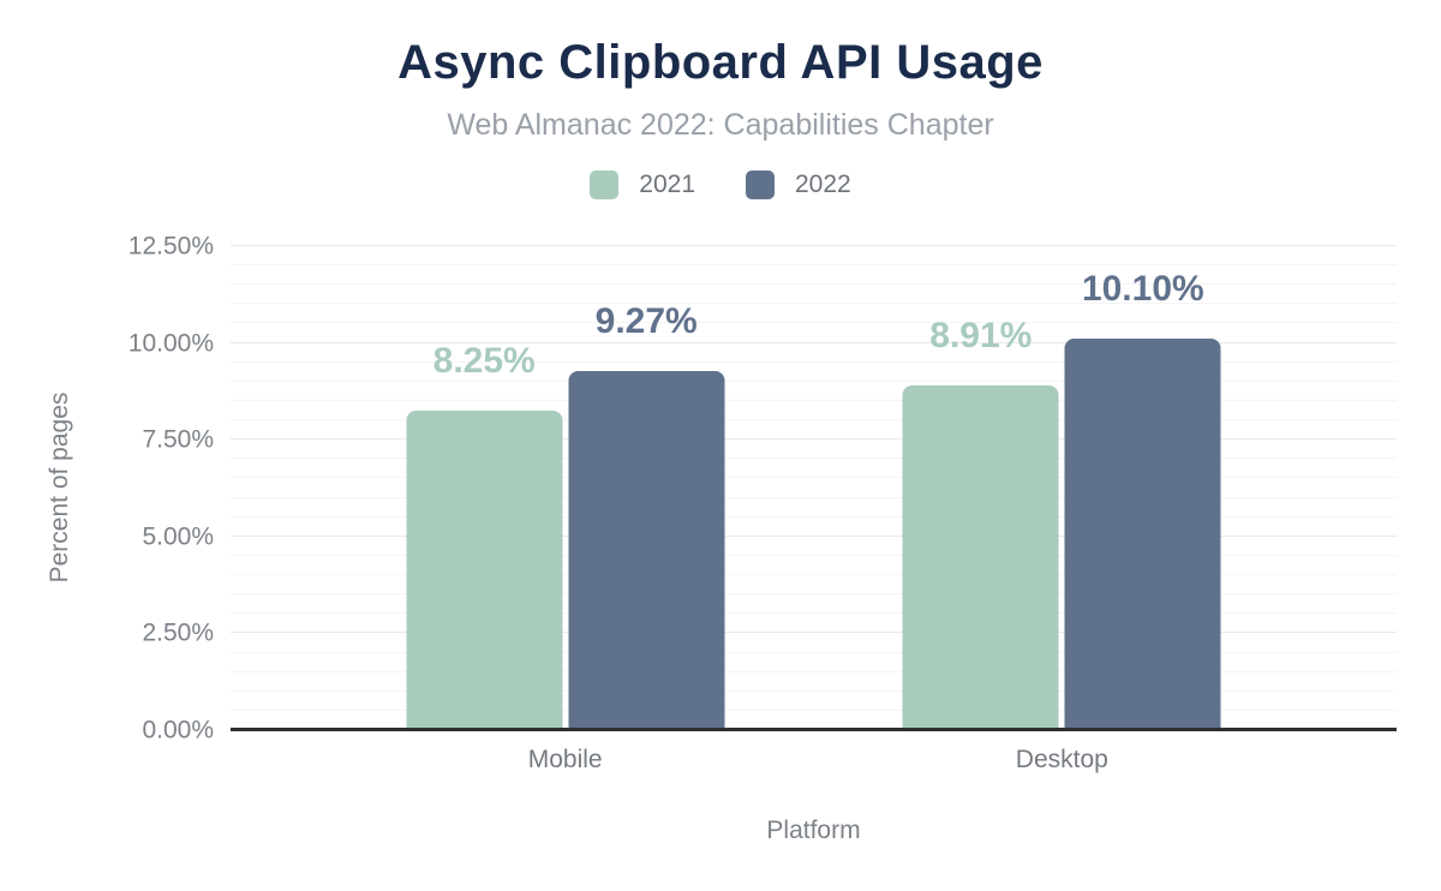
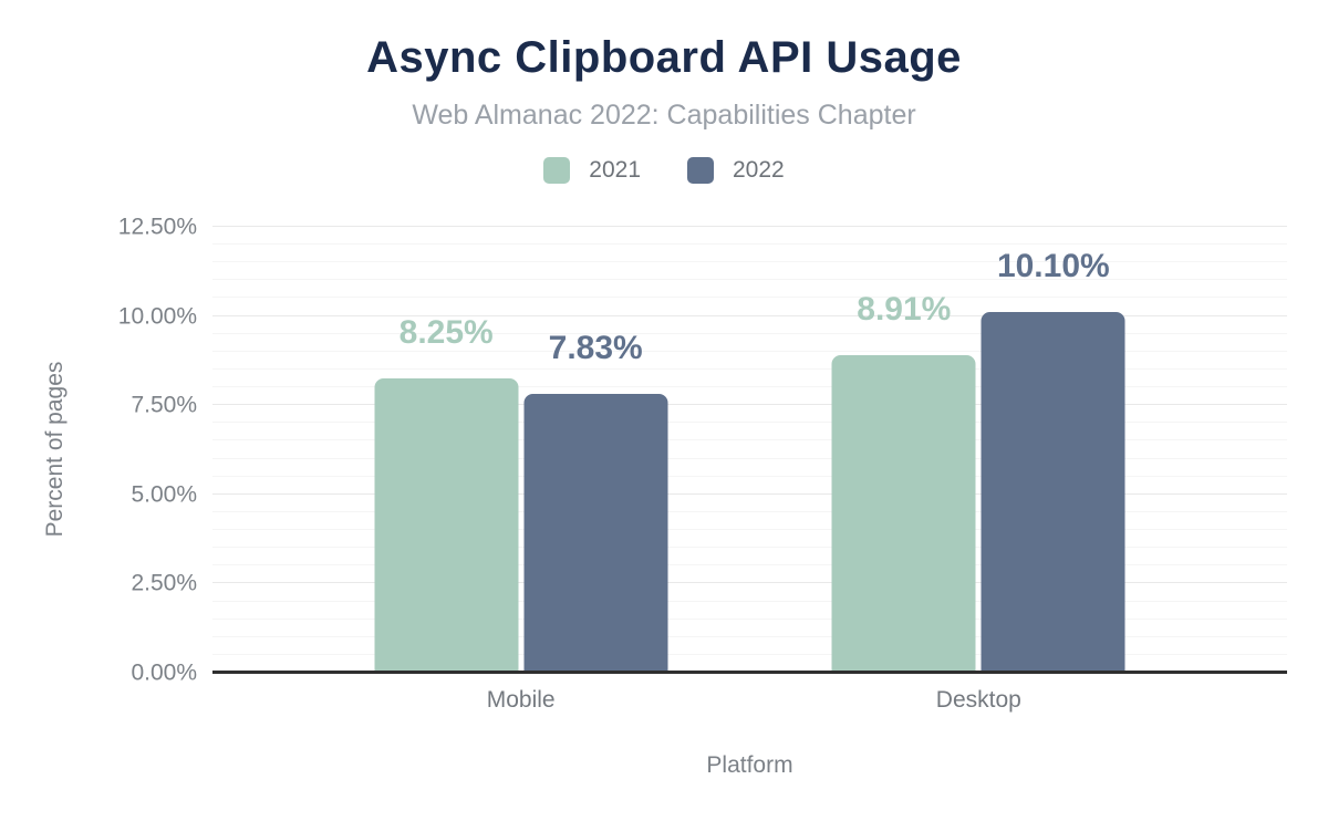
2022/Mobile: 9.27% -> 7.83%
